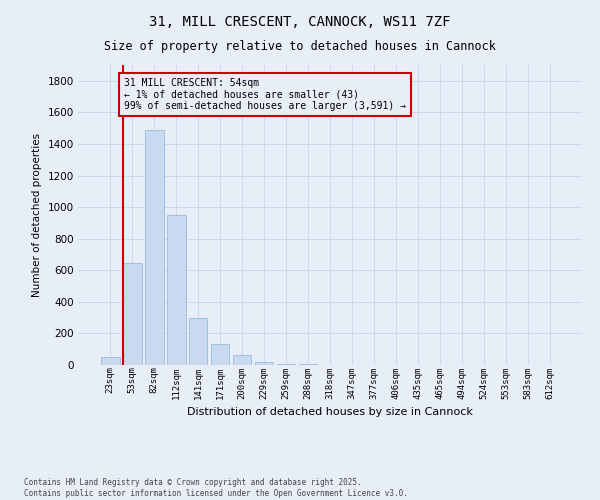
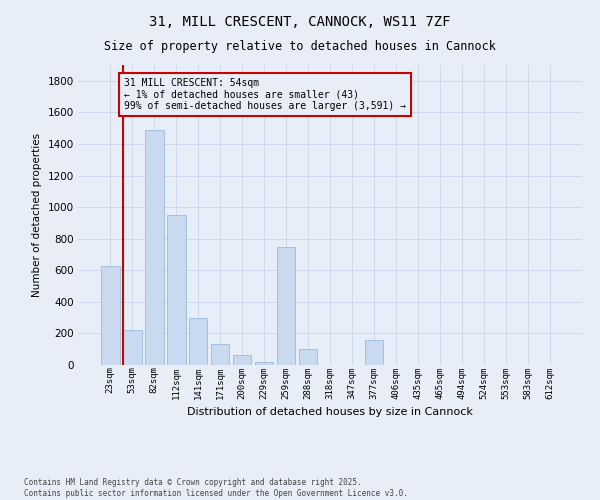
23sqm: 50 -> 630
53sqm: 650 -> 220
259sqm: 10 -> 750
288sqm: 0 -> 100
377sqm: 0 -> 160
